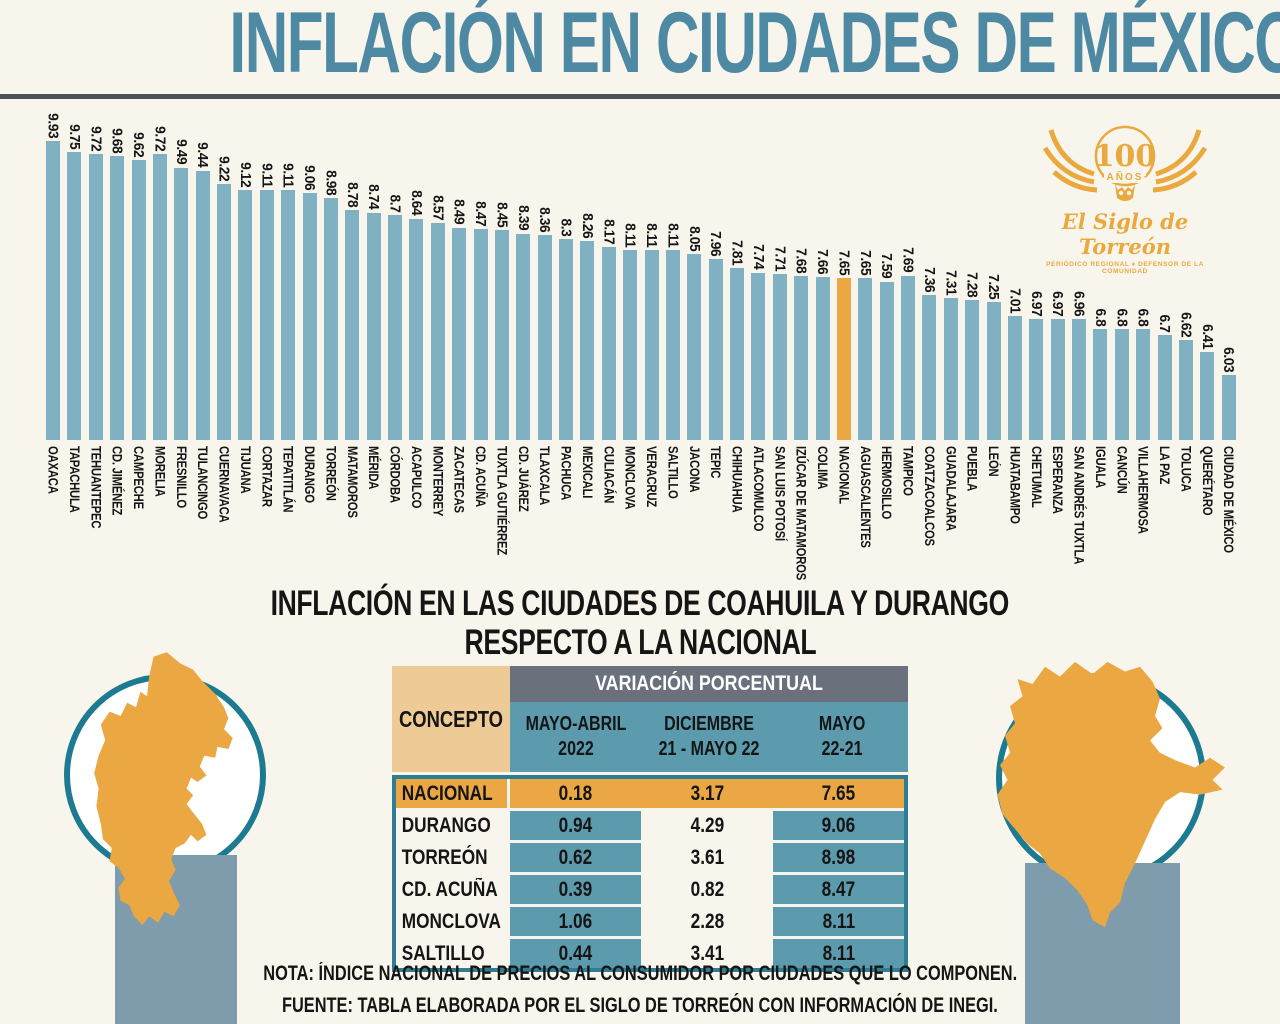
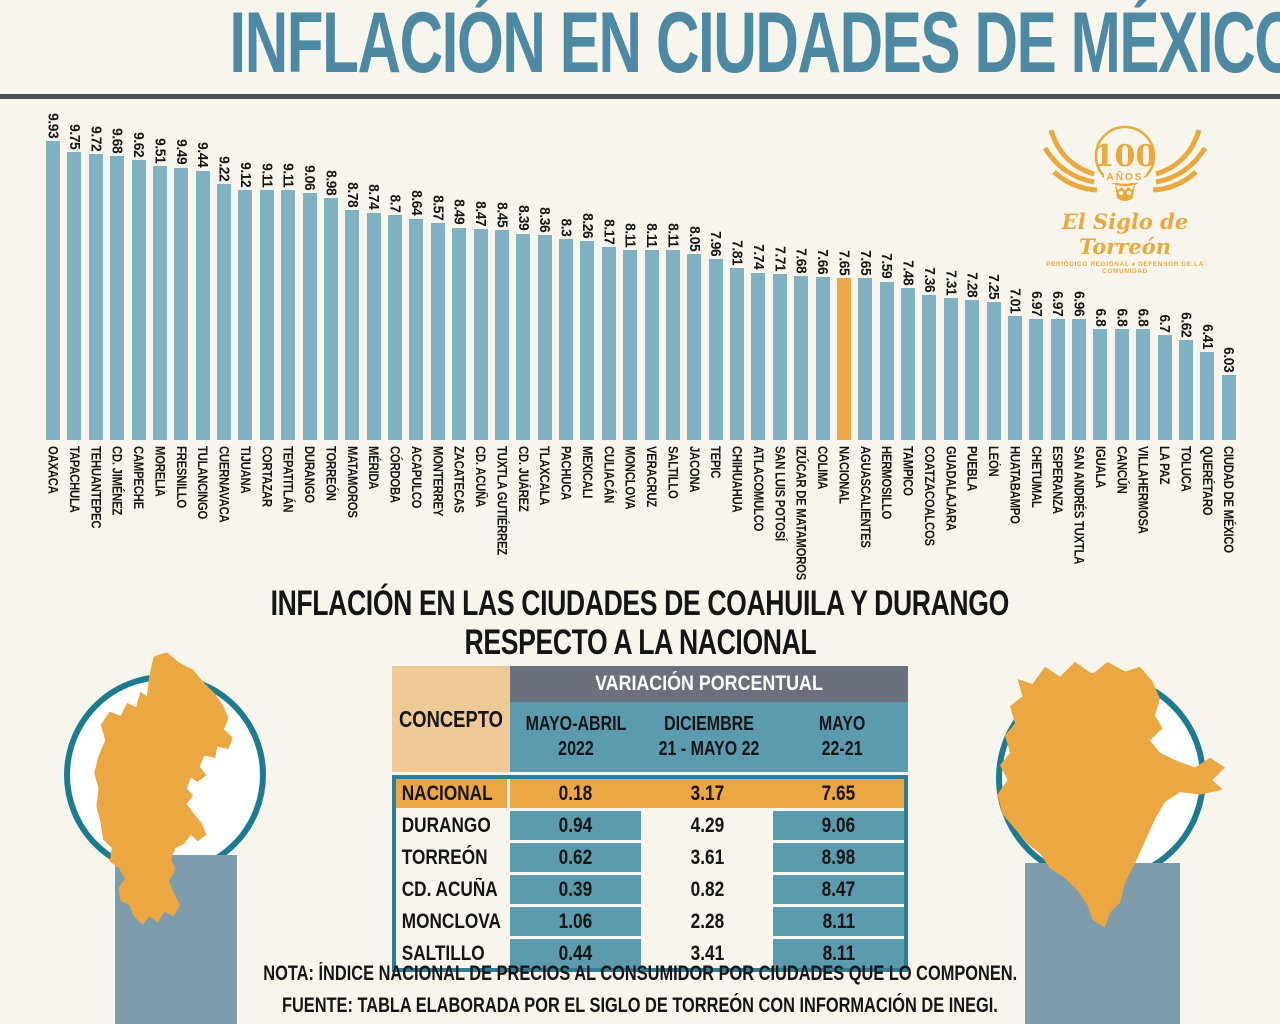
MORELIA: 9.72 -> 9.51
TAMPICO: 7.69 -> 7.48
